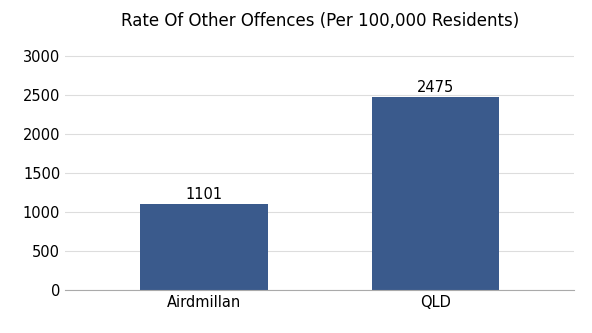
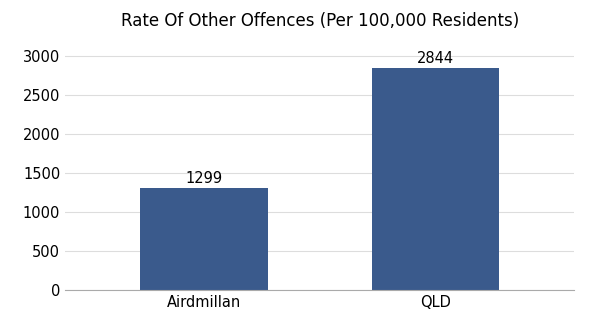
Airdmillan: 1101 -> 1299
QLD: 2475 -> 2844
